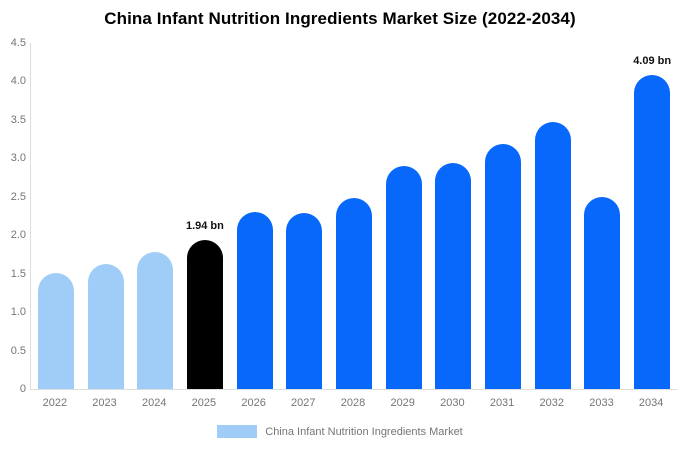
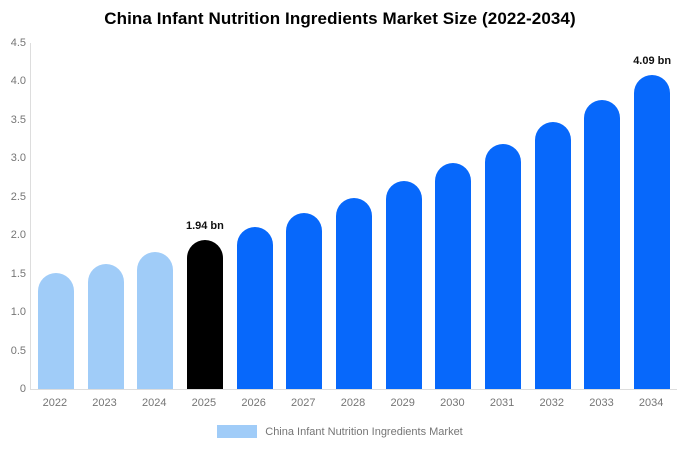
2026: 2.3 -> 2.1
2029: 2.9 -> 2.7
2033: 2.5 -> 3.8
